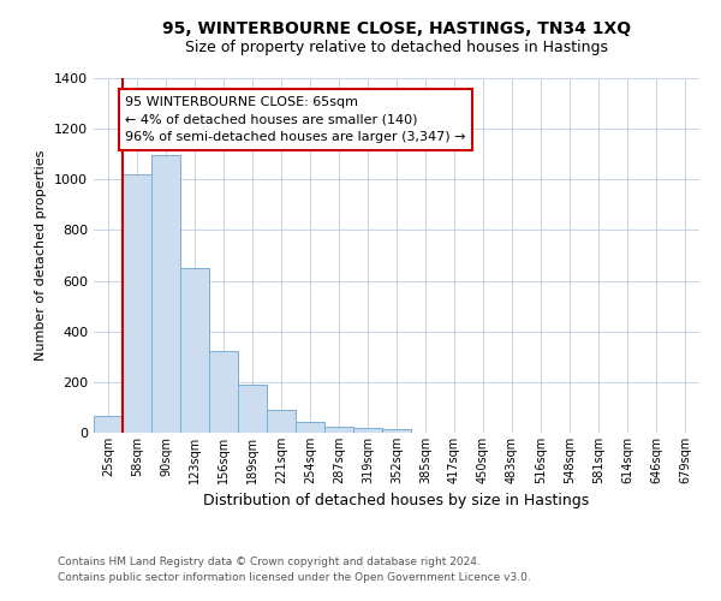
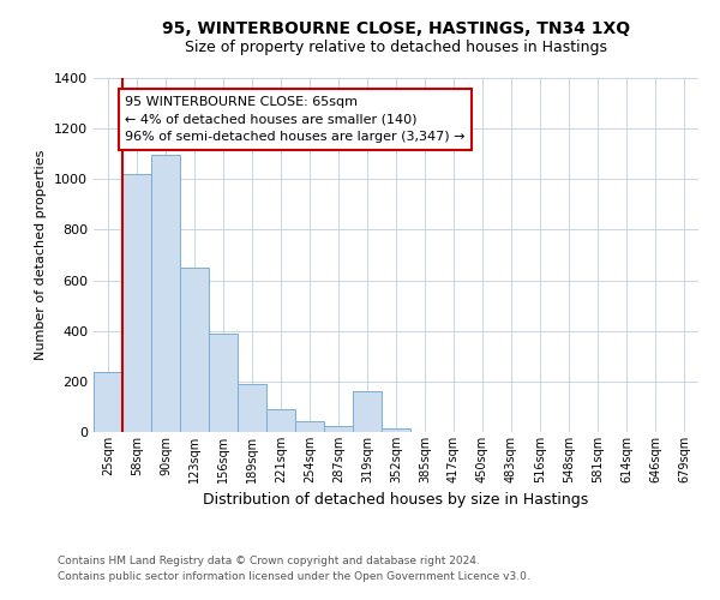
25sqm: 65 -> 235
156sqm: 325 -> 390
319sqm: 18 -> 160
